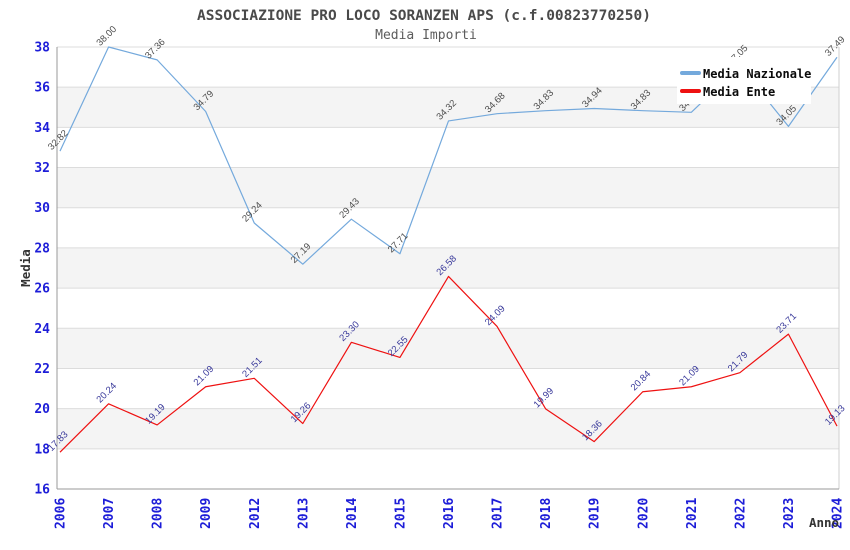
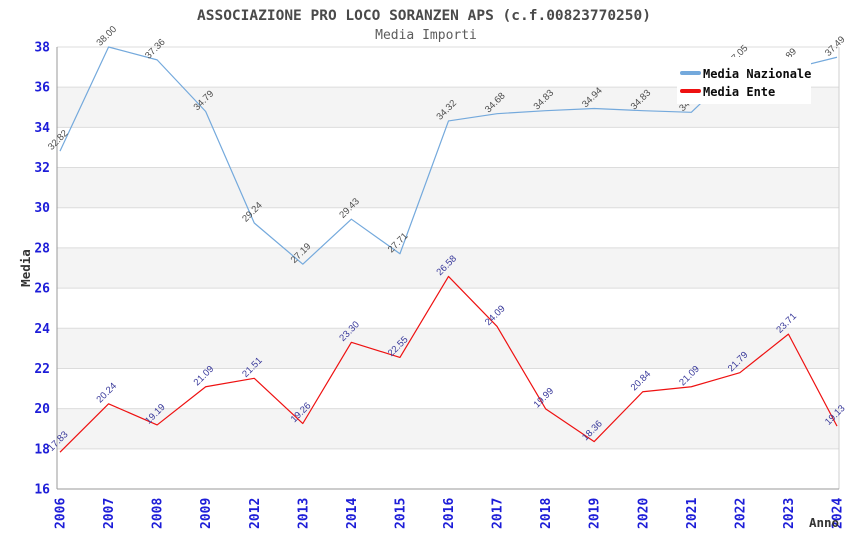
Media Nazionale/2023: 34.05 -> 36.89
